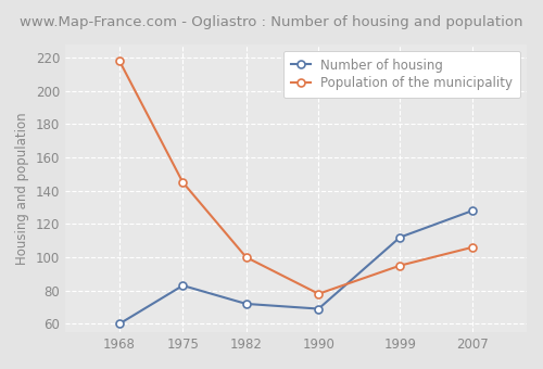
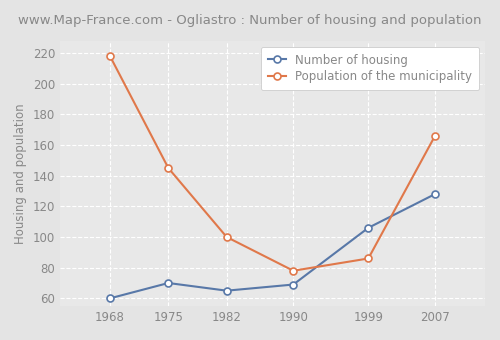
Number of housing/1975: 83 -> 70
Number of housing/1982: 72 -> 65
Number of housing/1999: 112 -> 106
Population of the municipality/1999: 95 -> 86
Population of the municipality/2007: 106 -> 166
